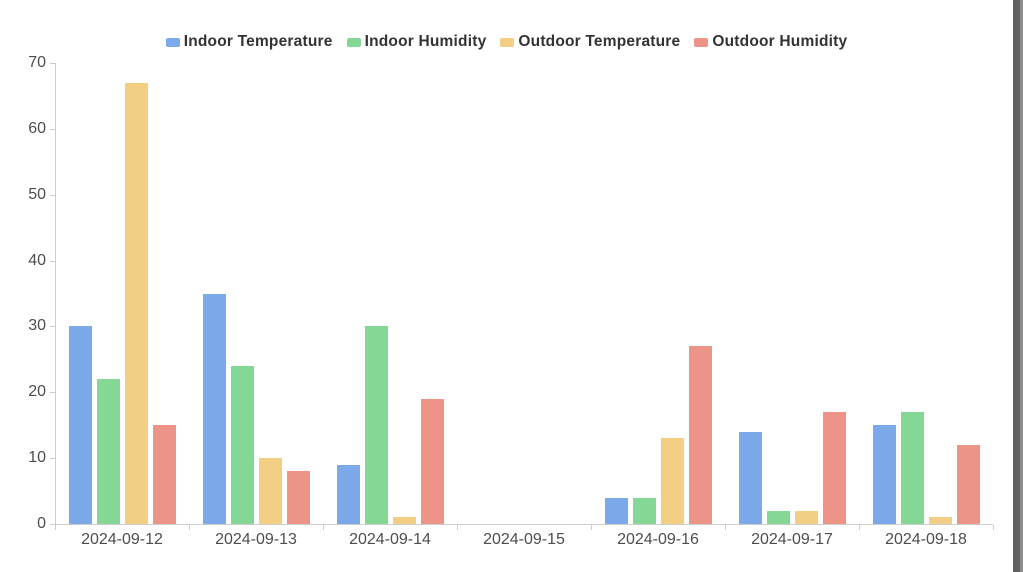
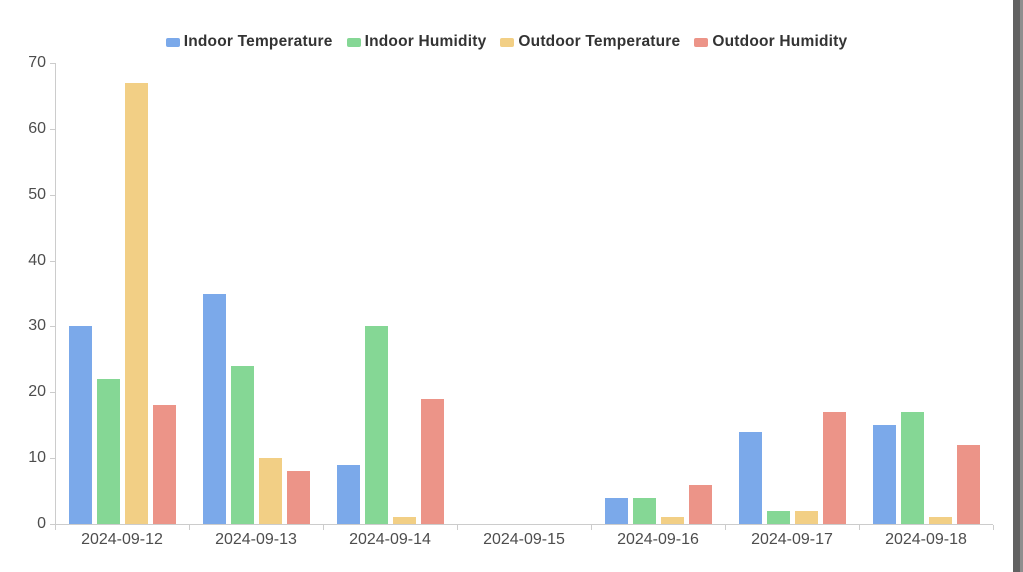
Outdoor Humidity/2024-09-12: 15 -> 18
Outdoor Temperature/2024-09-16: 13 -> 1
Outdoor Humidity/2024-09-16: 27 -> 6
